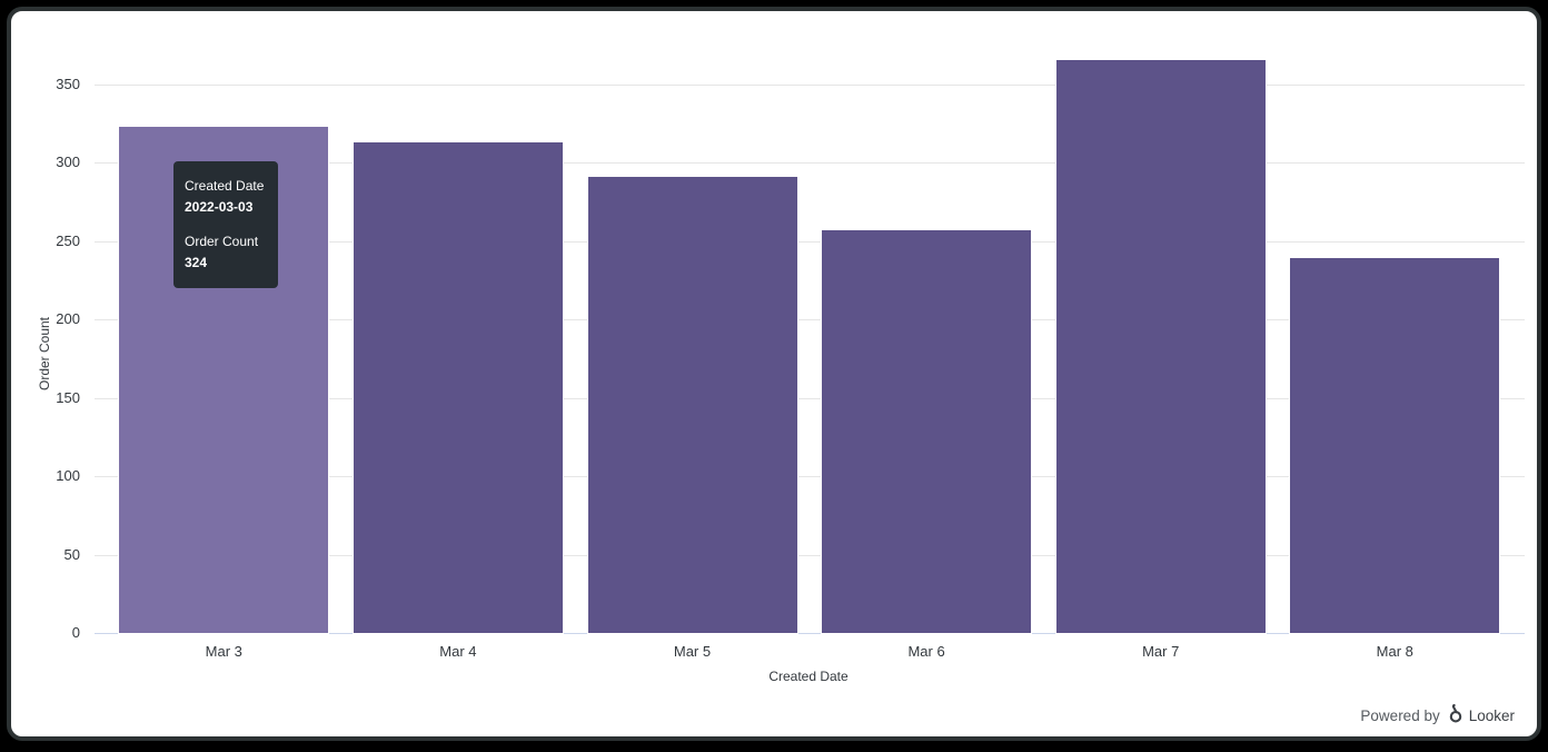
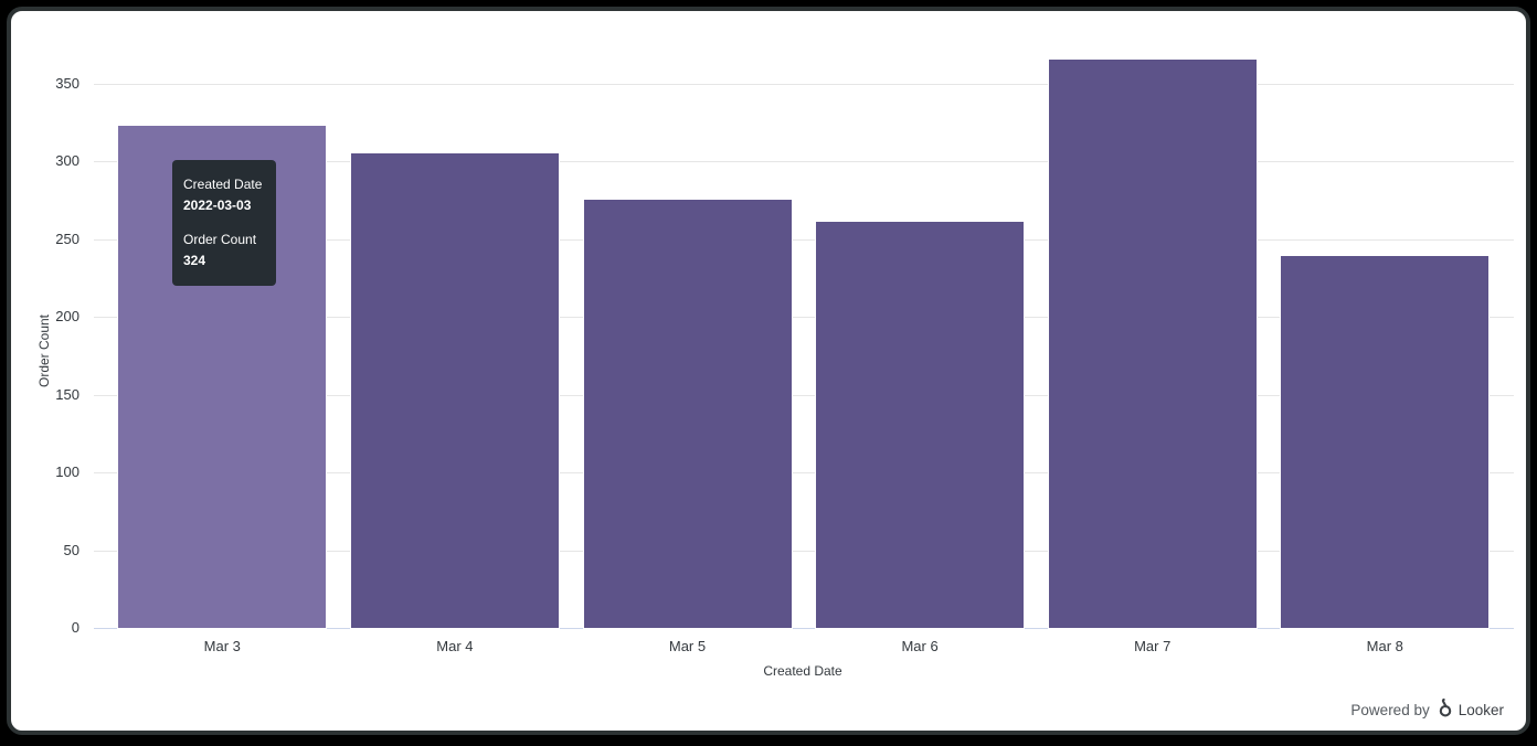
Mar 4: 314 -> 306
Mar 5: 292 -> 276
Mar 6: 258 -> 262
